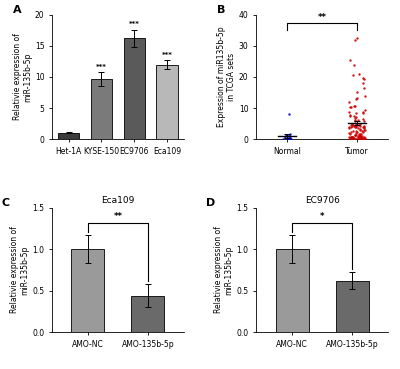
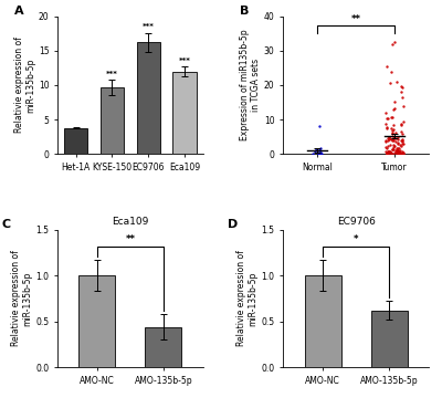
Het-1A: 1.0 -> 3.8
